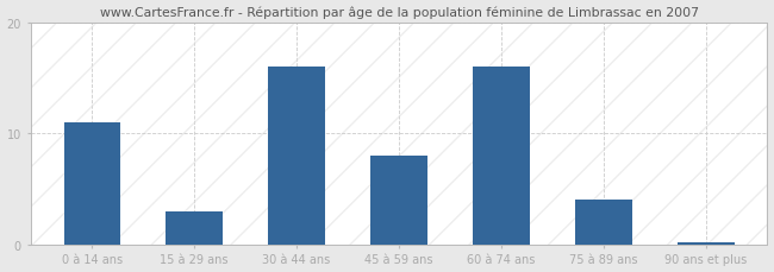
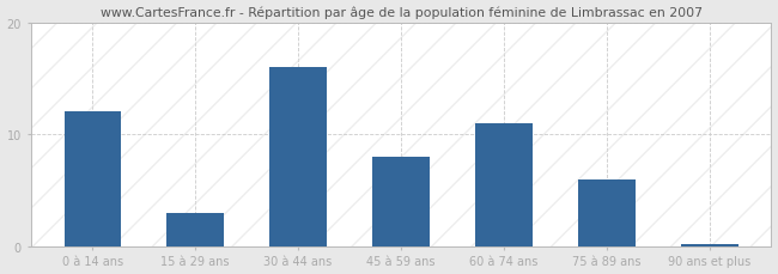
0 à 14 ans: 11.0 -> 12.0
60 à 74 ans: 16.0 -> 11.0
75 à 89 ans: 4.0 -> 6.0
